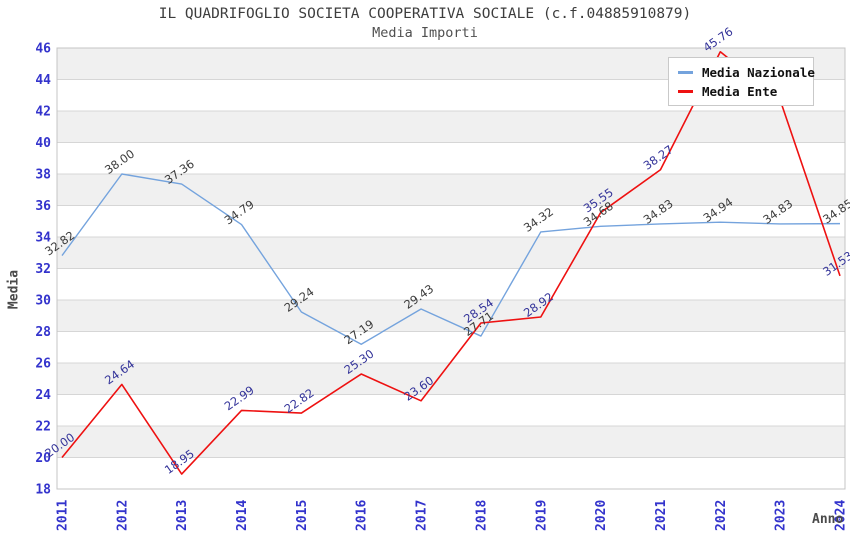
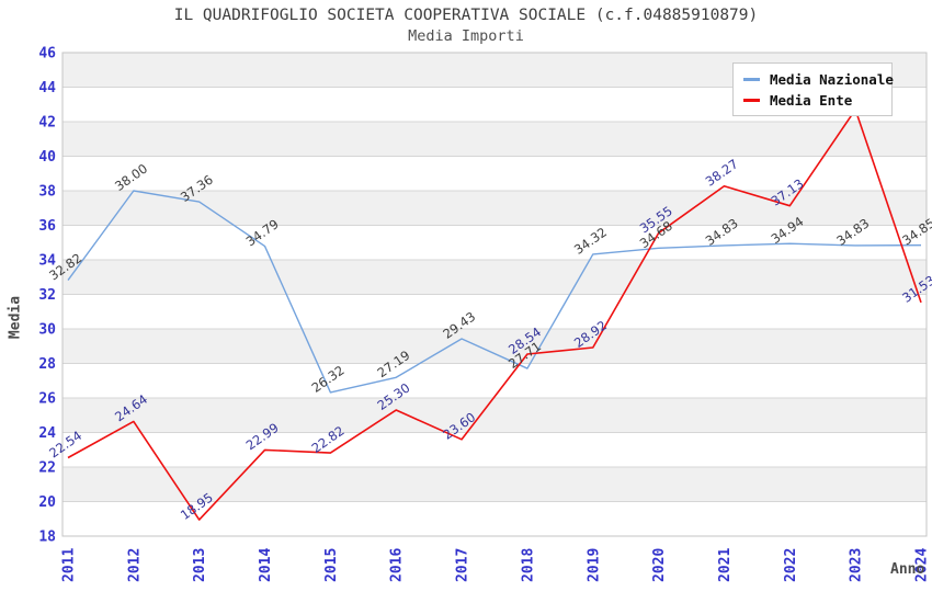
Media Ente/2011: 20.00 -> 22.54
Media Nazionale/2015: 29.24 -> 26.32
Media Ente/2022: 45.76 -> 37.13
